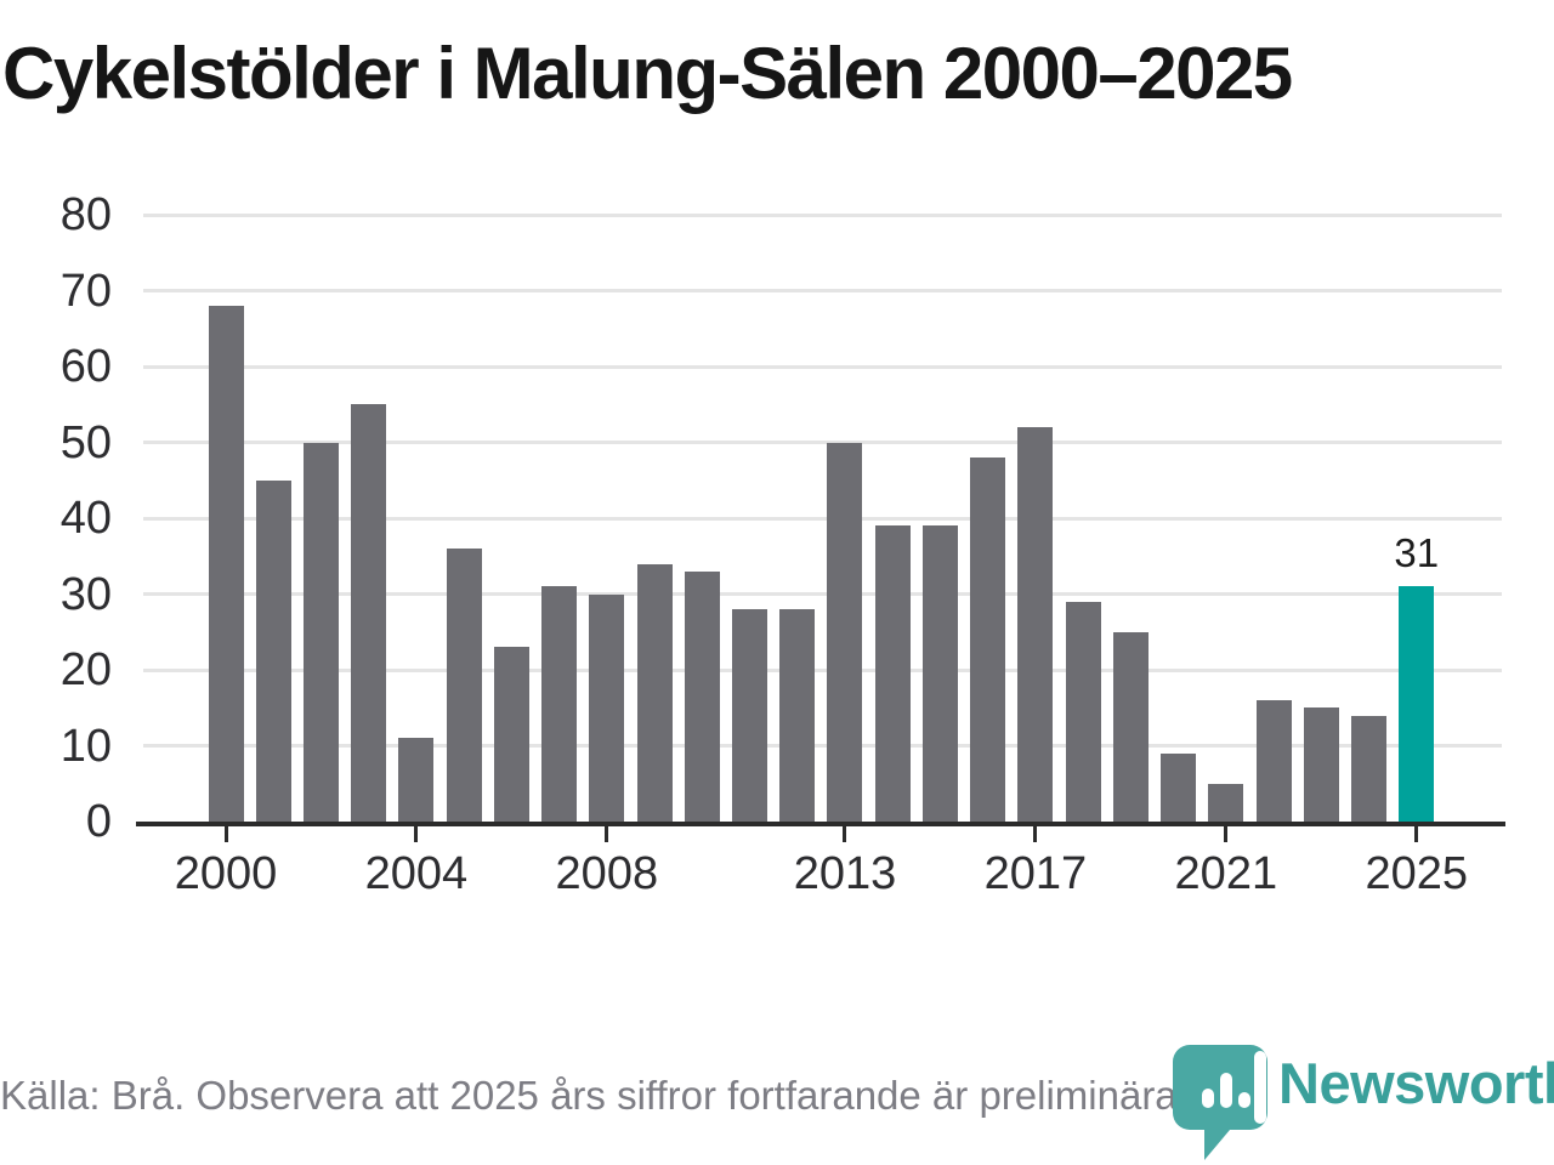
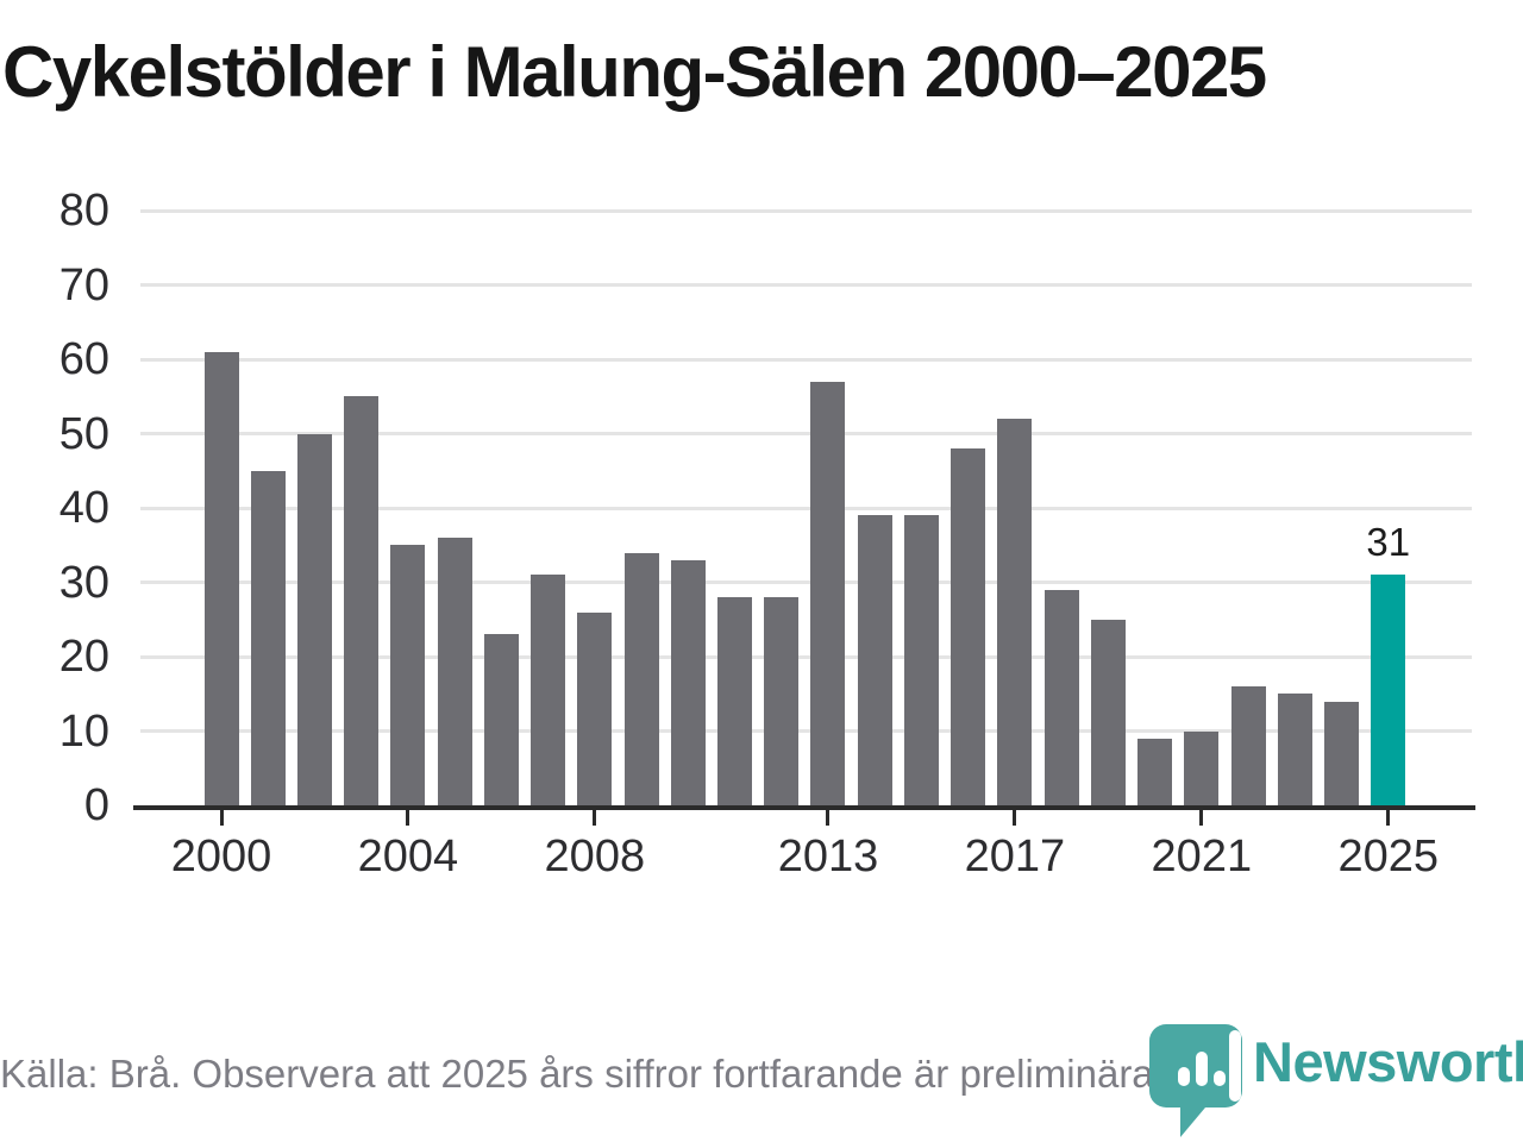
2000: 68 -> 61
2004: 11 -> 35
2008: 30 -> 26
2013: 50 -> 57
2021: 5 -> 10
